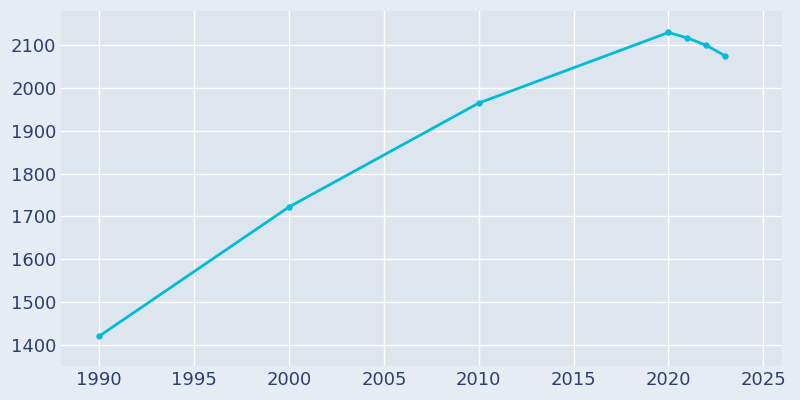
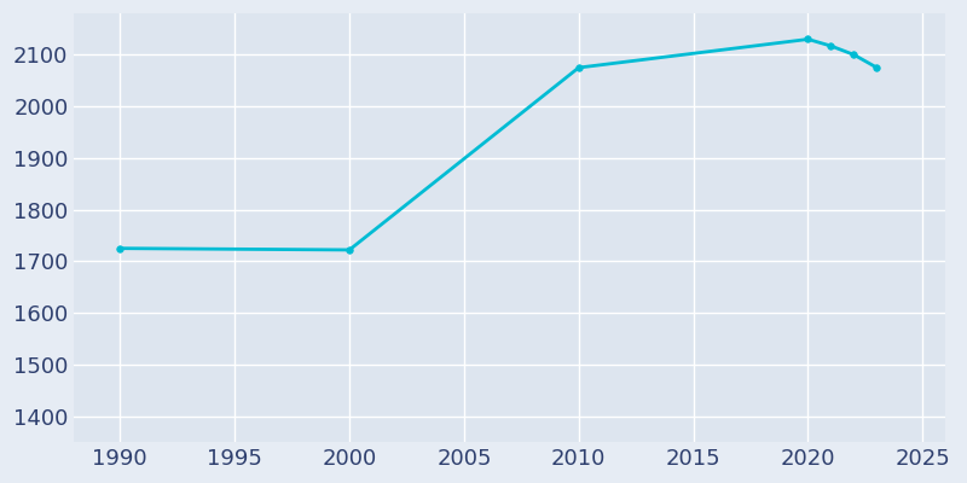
1990: 1420 -> 1725
2010: 1965 -> 2075
